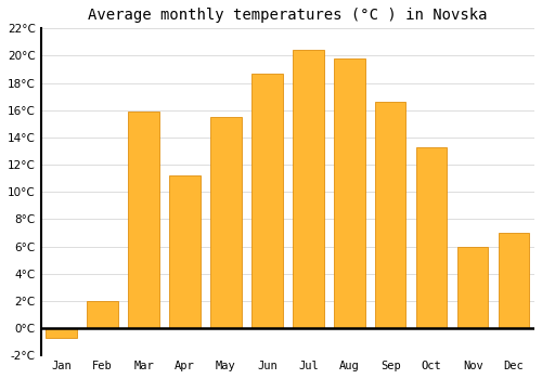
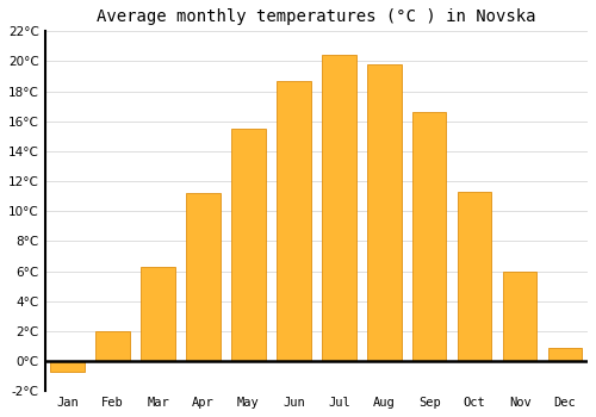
Mar: 15.9°C -> 6.3°C
Oct: 13.3°C -> 11.3°C
Dec: 7.0°C -> 0.9°C
